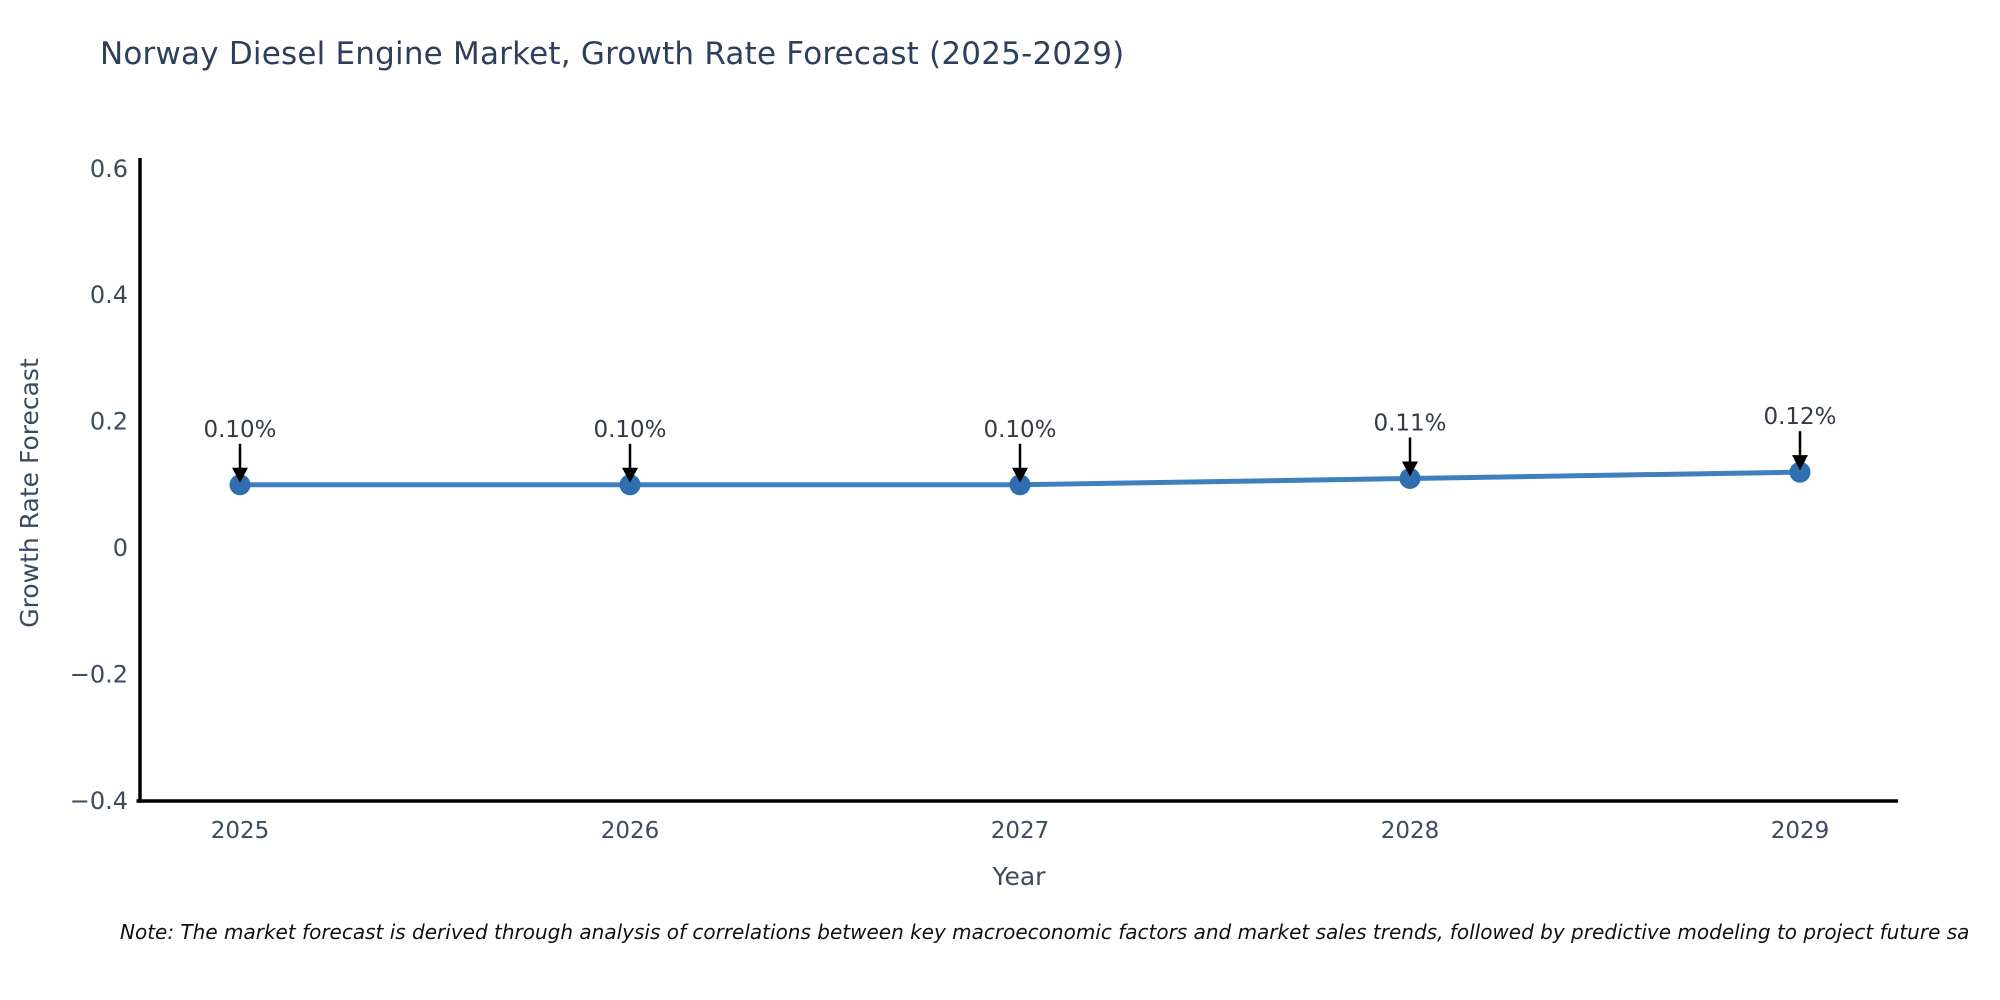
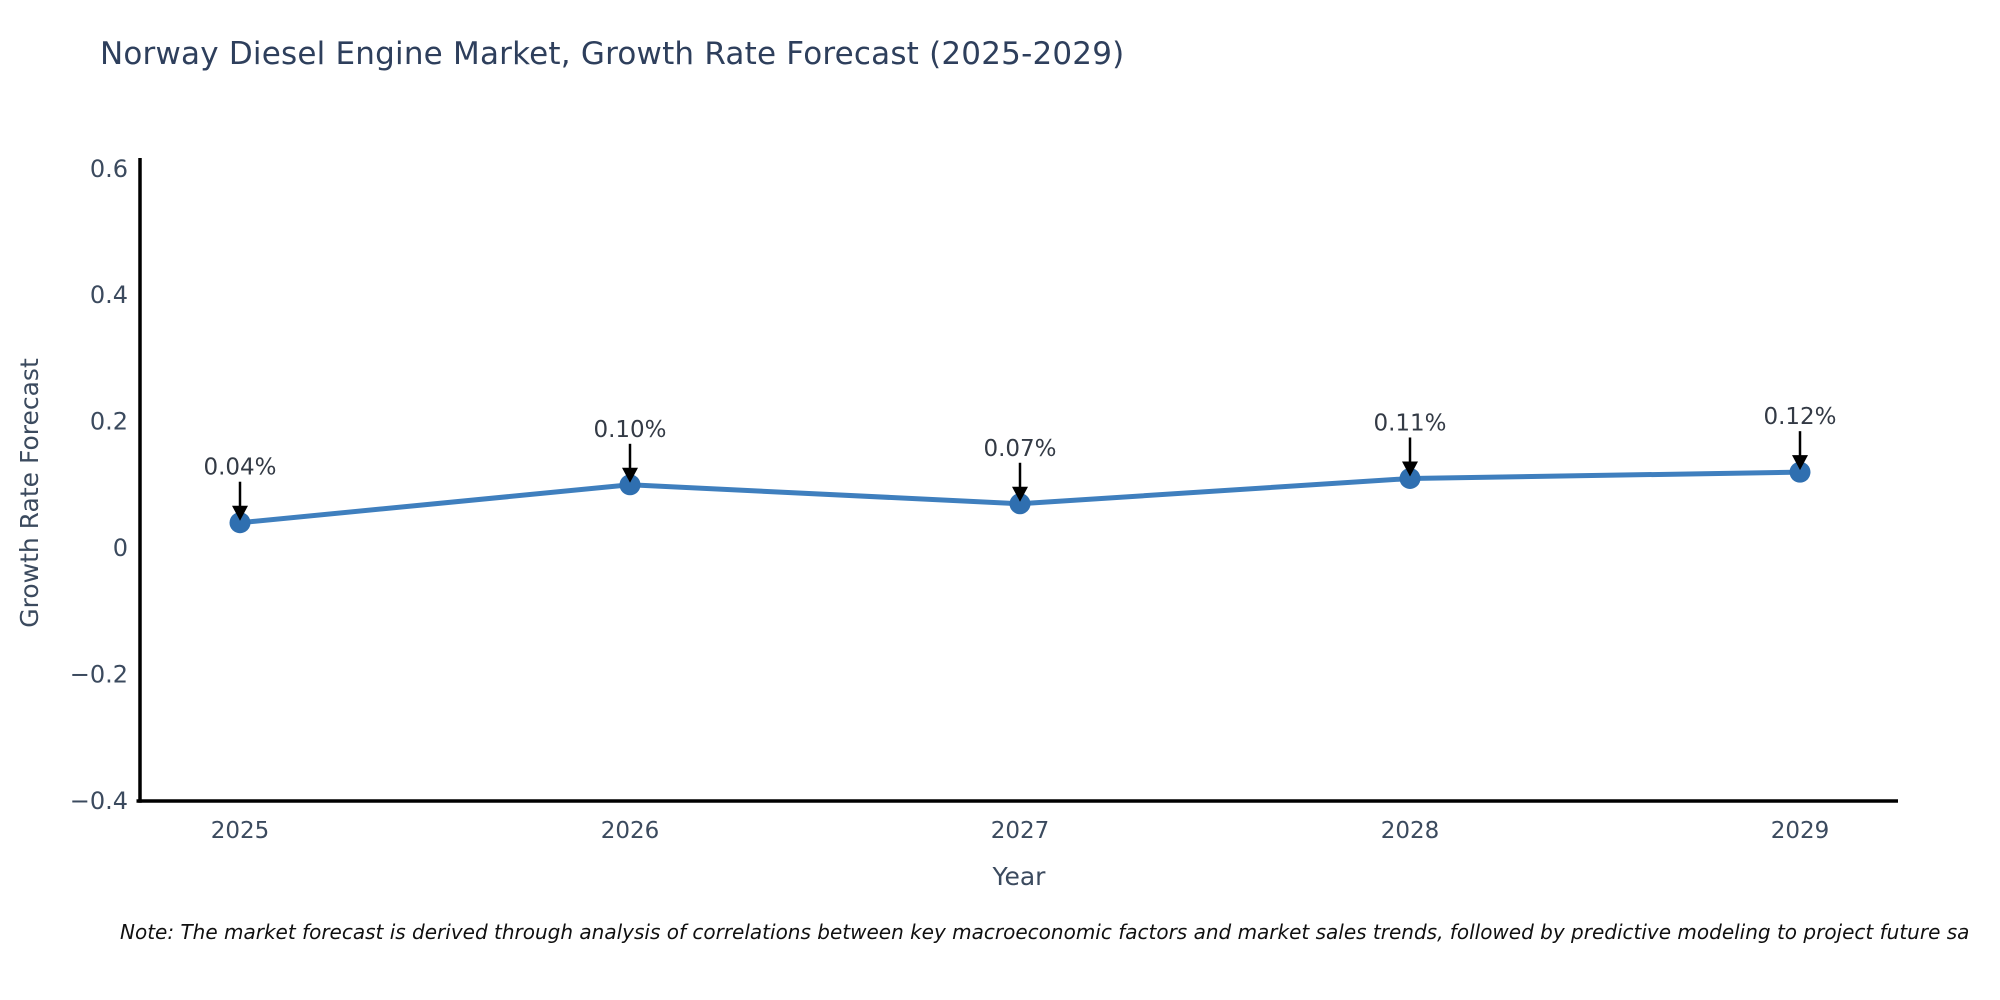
2025: 0.10% -> 0.04%
2027: 0.10% -> 0.07%
